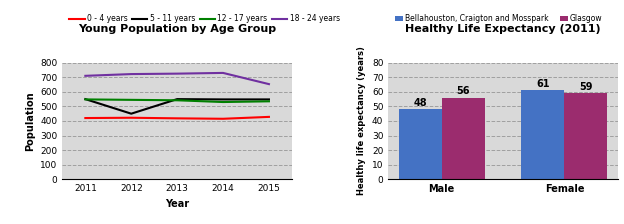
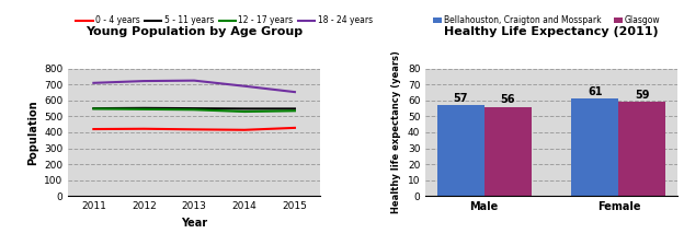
Young Population by Age Group/5 - 11 years/2012: 450 -> 550
Young Population by Age Group/18 - 24 years/2014: 730 -> 690
Healthy Life Expectancy (2011)/Bellahouston, Craigton and Mosspark/Male: 48 -> 57
